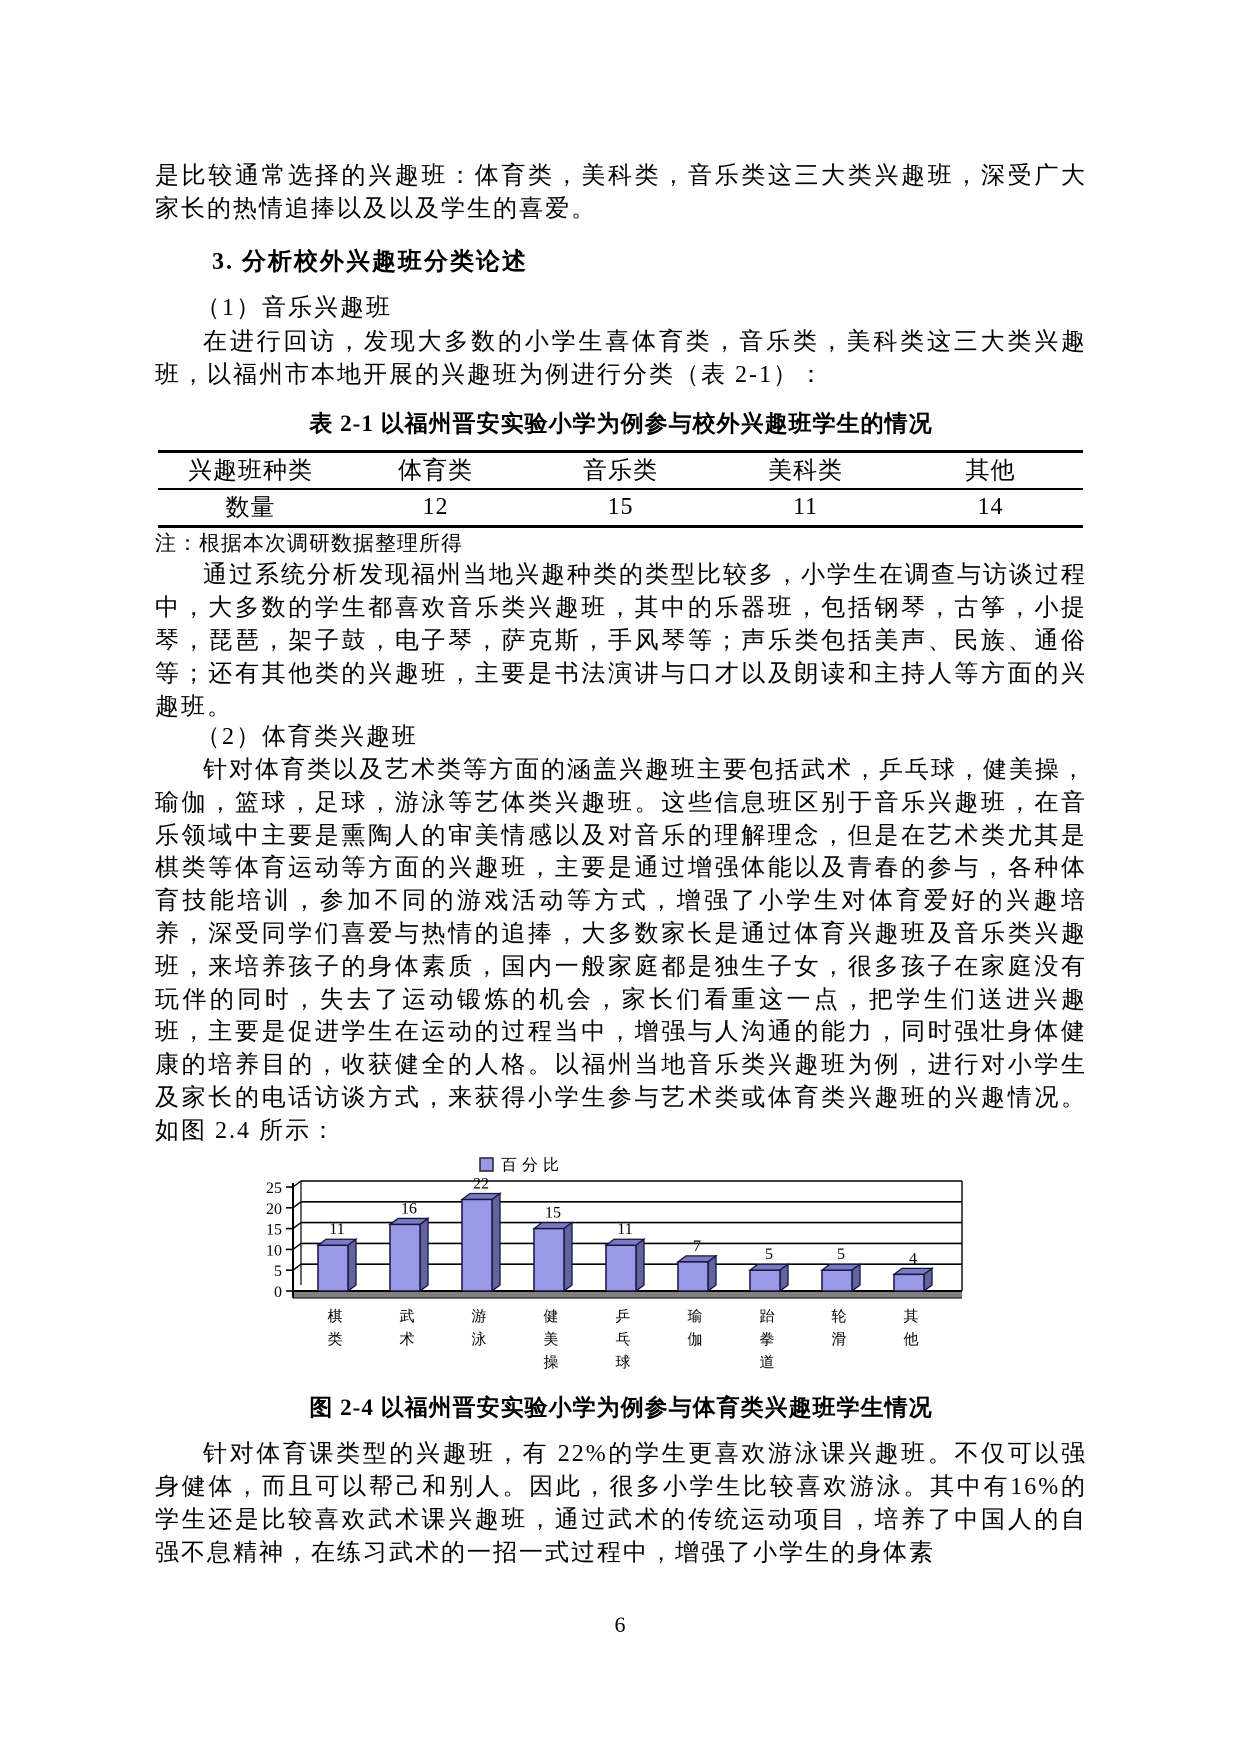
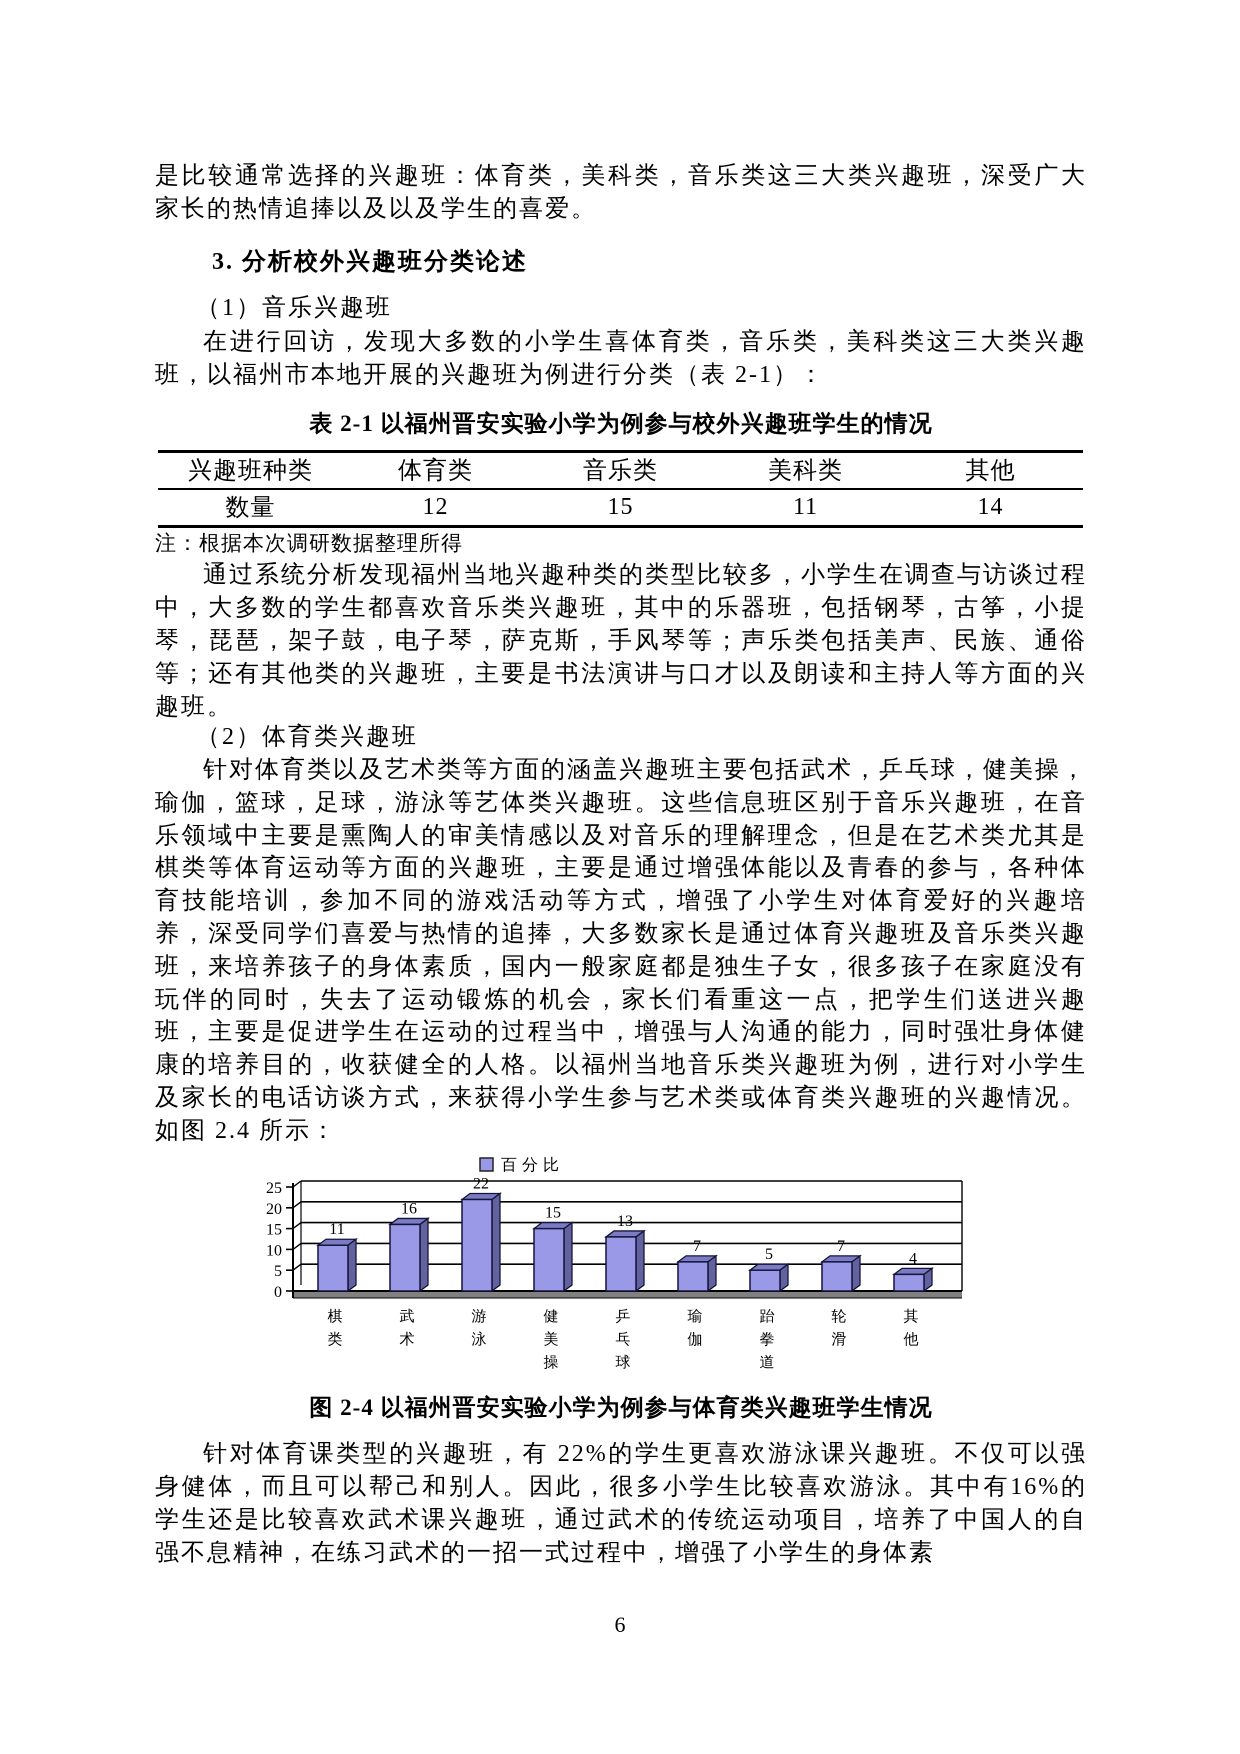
乒乓球: 11 -> 13
轮滑: 5 -> 7
